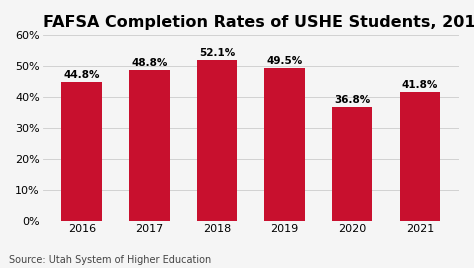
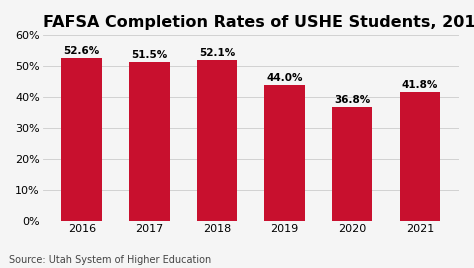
2016: 44.8% -> 52.6%
2017: 48.8% -> 51.5%
2019: 49.5% -> 44.0%
